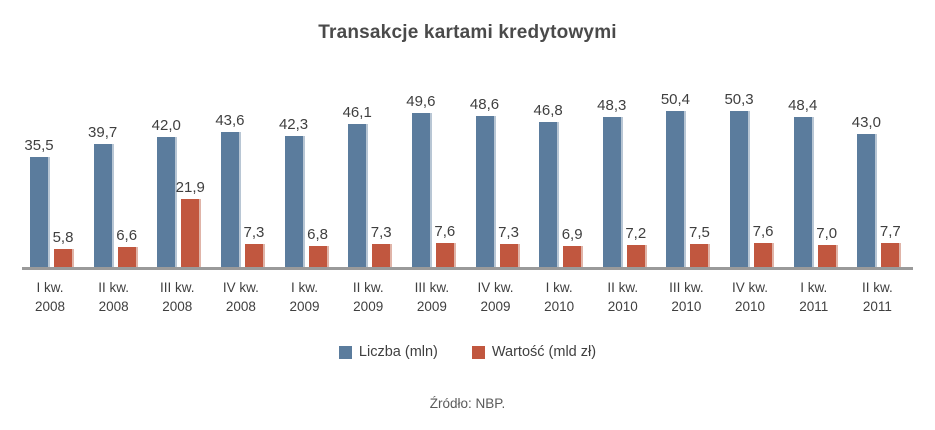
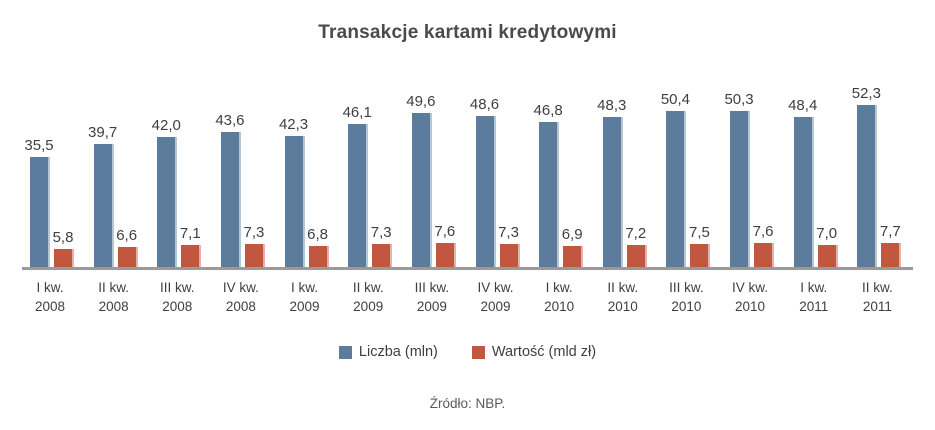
Wartość (mld zł)/III kw. 2008: 21,9 -> 7,1
Liczba (mln)/II kw. 2011: 43,0 -> 52,3
